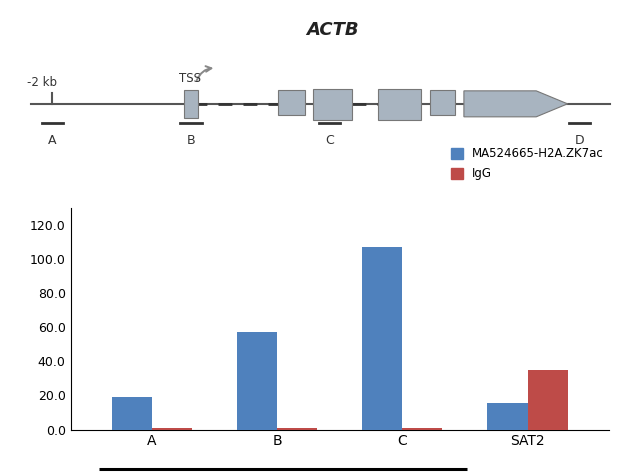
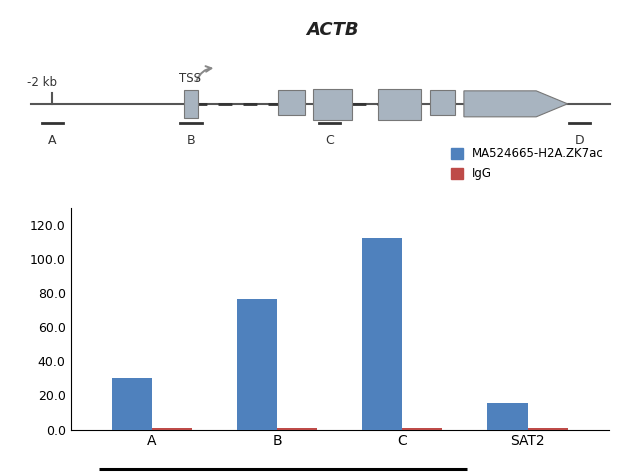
MA524665-H2A.ZK7ac/A: 19 -> 30
MA524665-H2A.ZK7ac/B: 57 -> 76
MA524665-H2A.ZK7ac/C: 107 -> 112
IgG/SAT2: 35 -> 1
